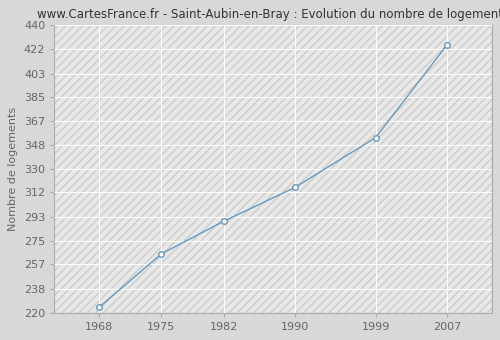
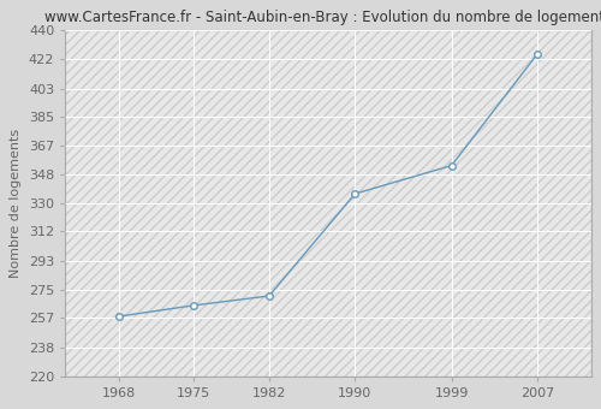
1968: 224 -> 258
1982: 290 -> 271
1990: 316 -> 336
